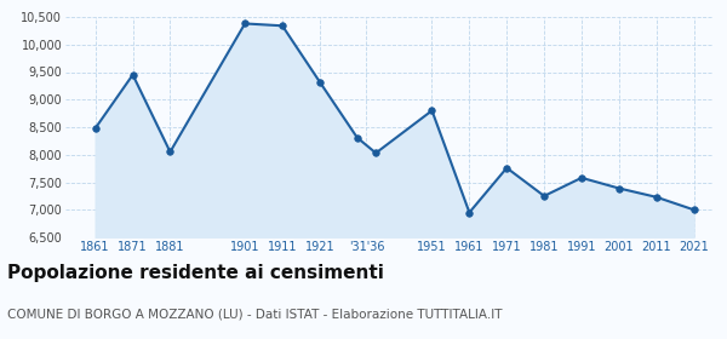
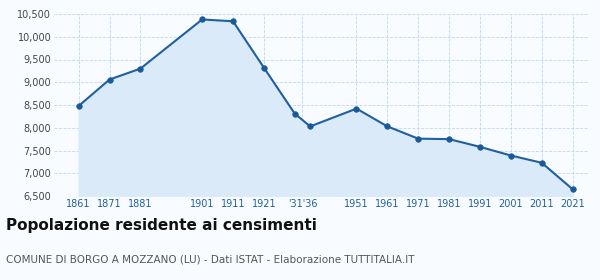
1871: 9,450 -> 9,060
1881: 8,050 -> 9,300
1951: 8,800 -> 8,420
1961: 6,950 -> 8,030
1981: 7,250 -> 7,750
2021: 7,000 -> 6,650
